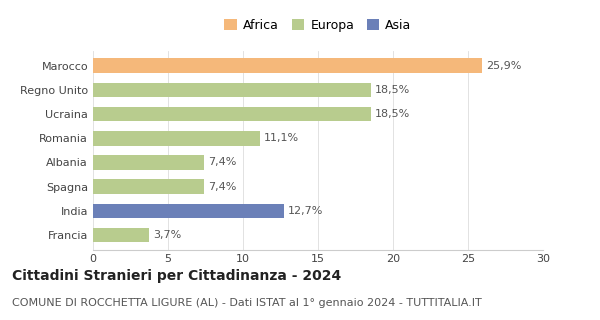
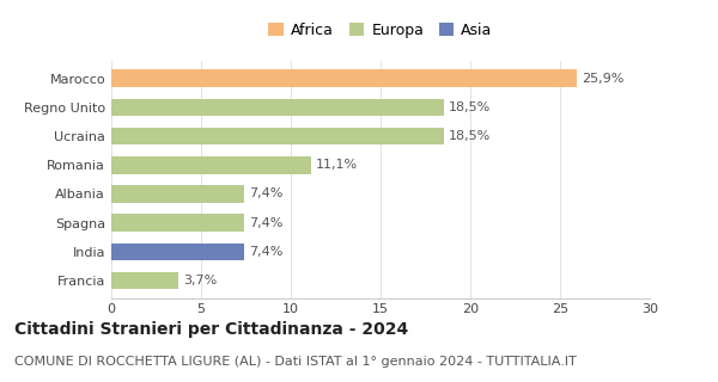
India: 12,7% -> 7,4%
